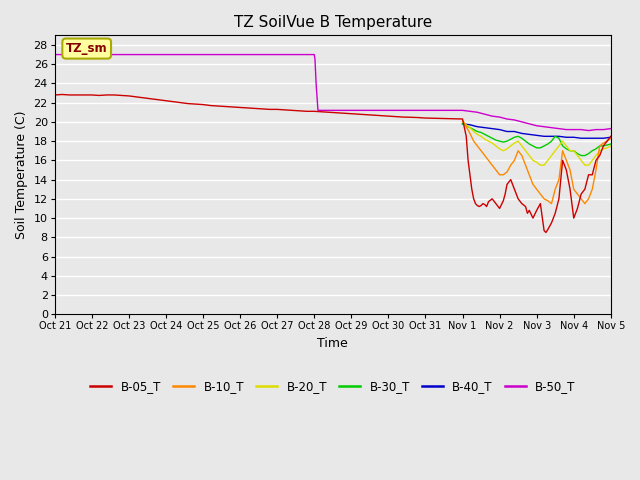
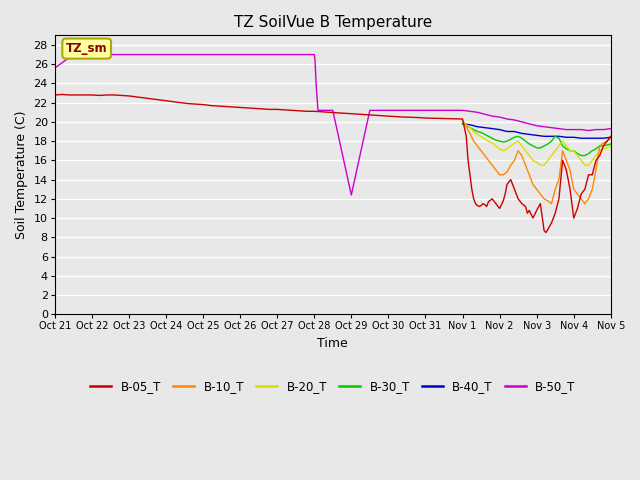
B-50_T/Oct 21: 27.0 -> 25.6
B-50_T/Oct 29: 21.2 -> 12.4
